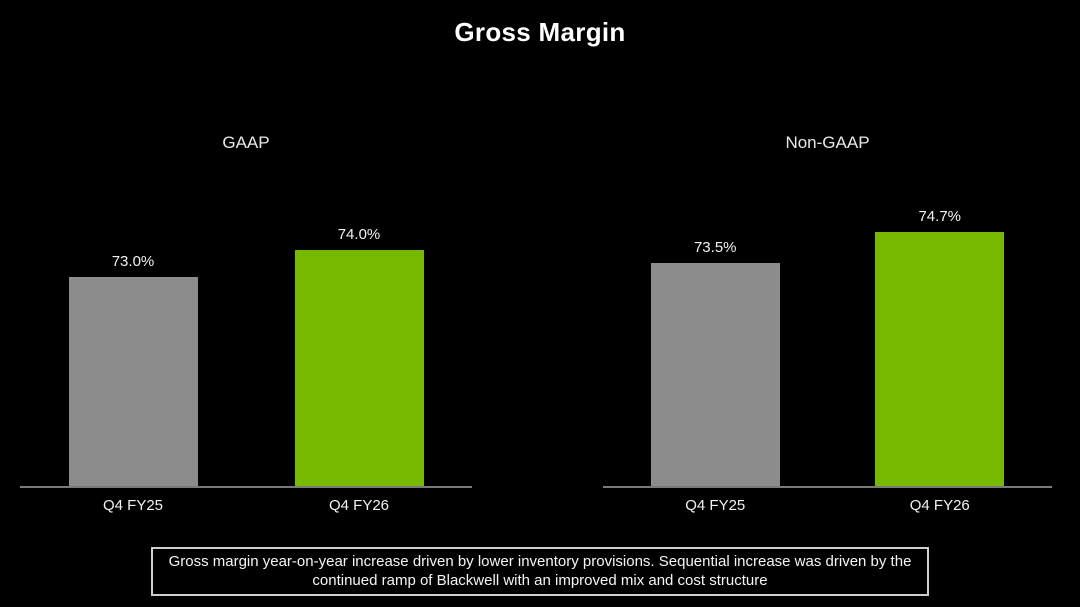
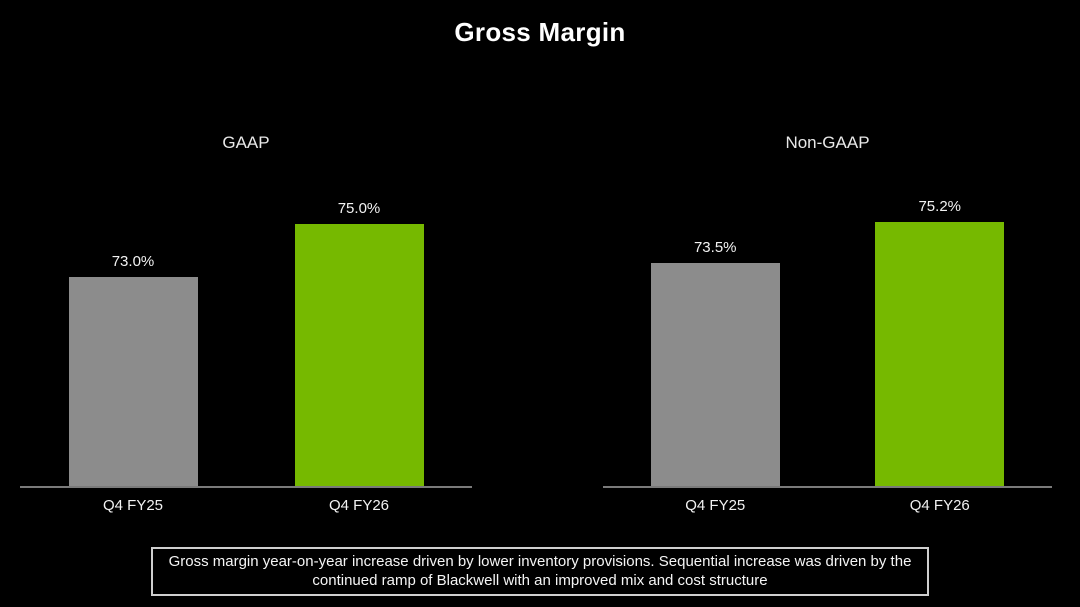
GAAP/Q4 FY26: 74.0% -> 75.0%
Non-GAAP/Q4 FY26: 74.7% -> 75.2%
